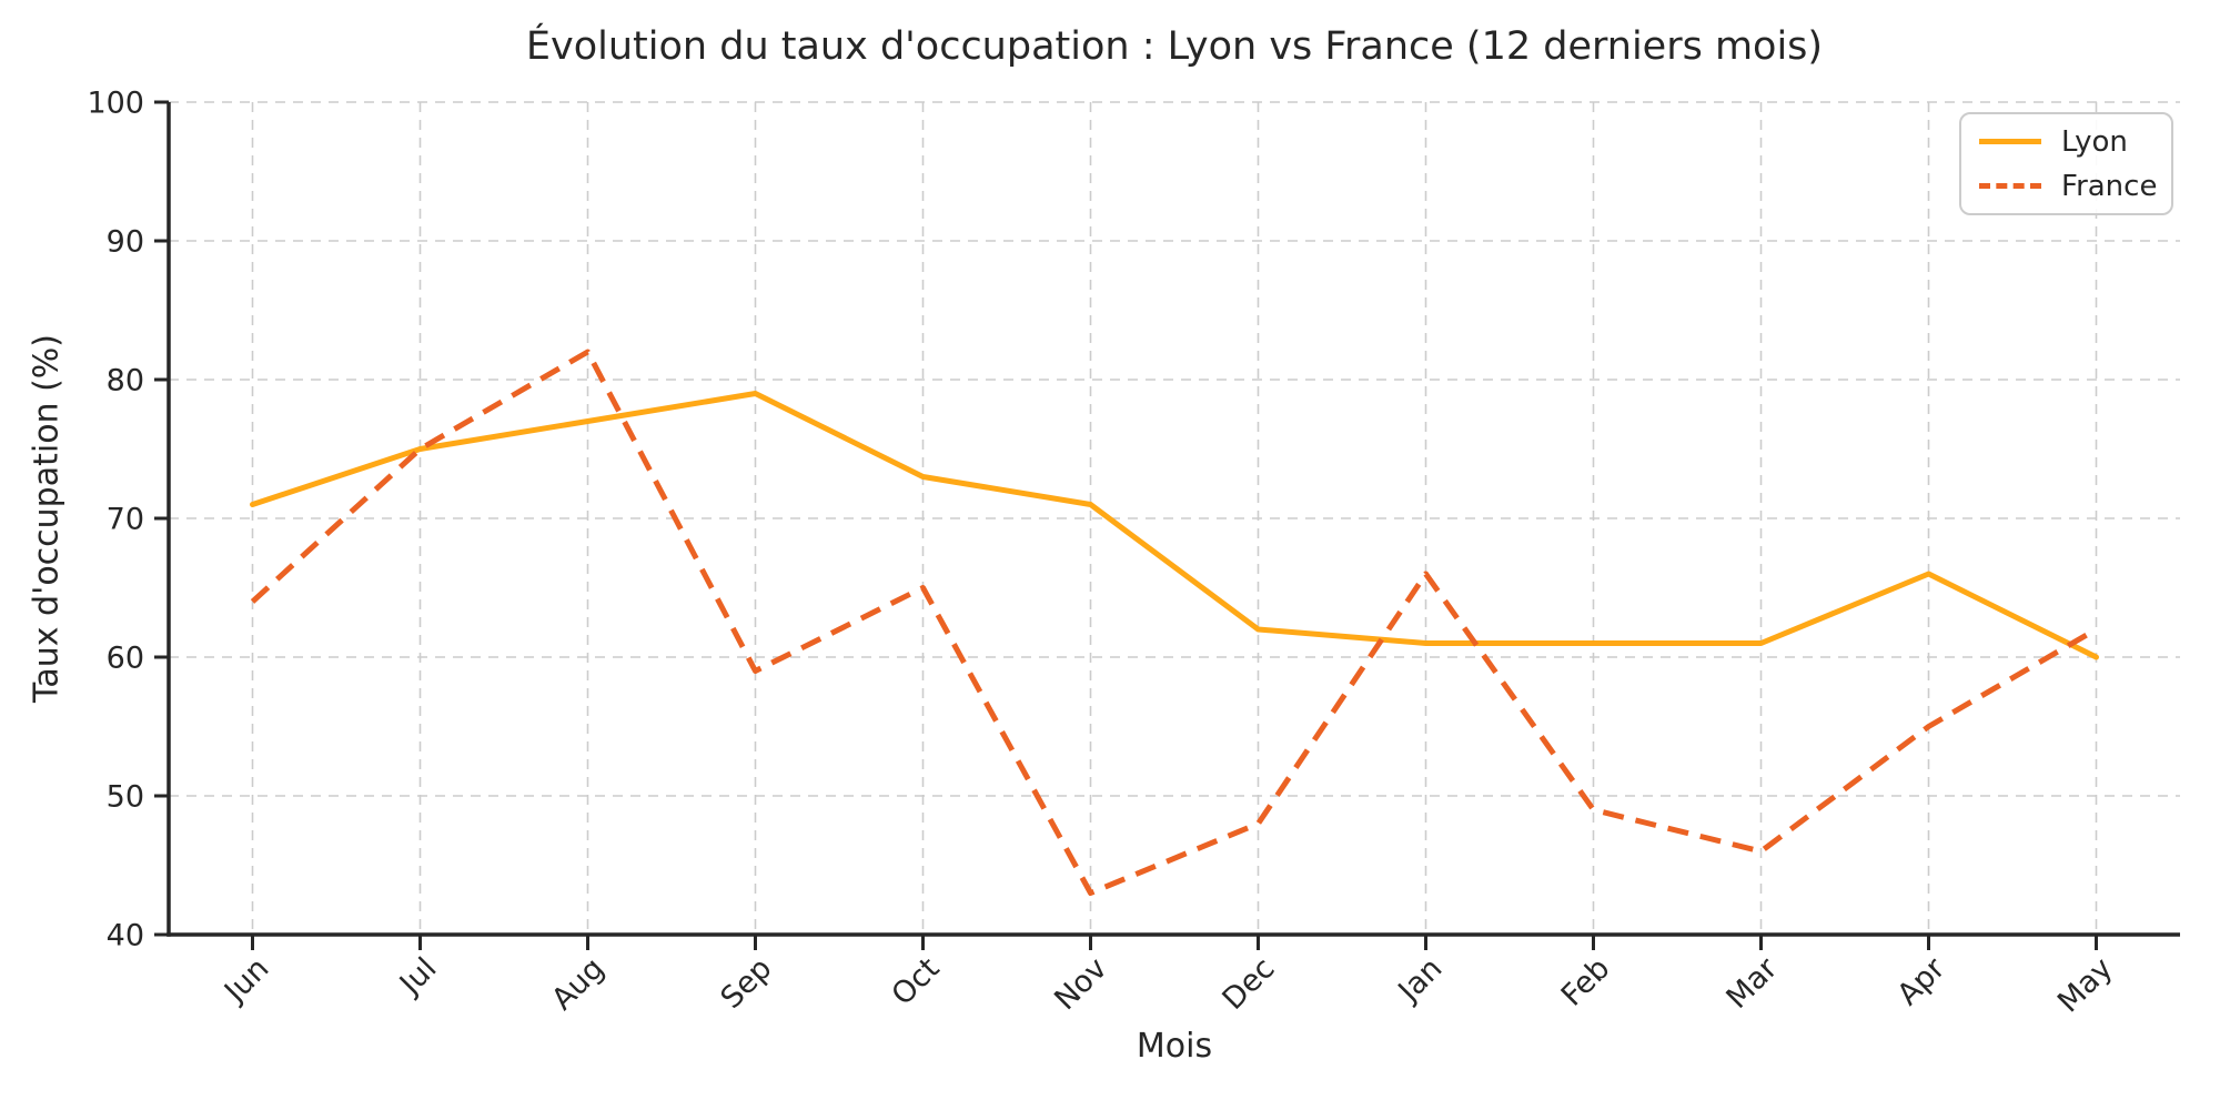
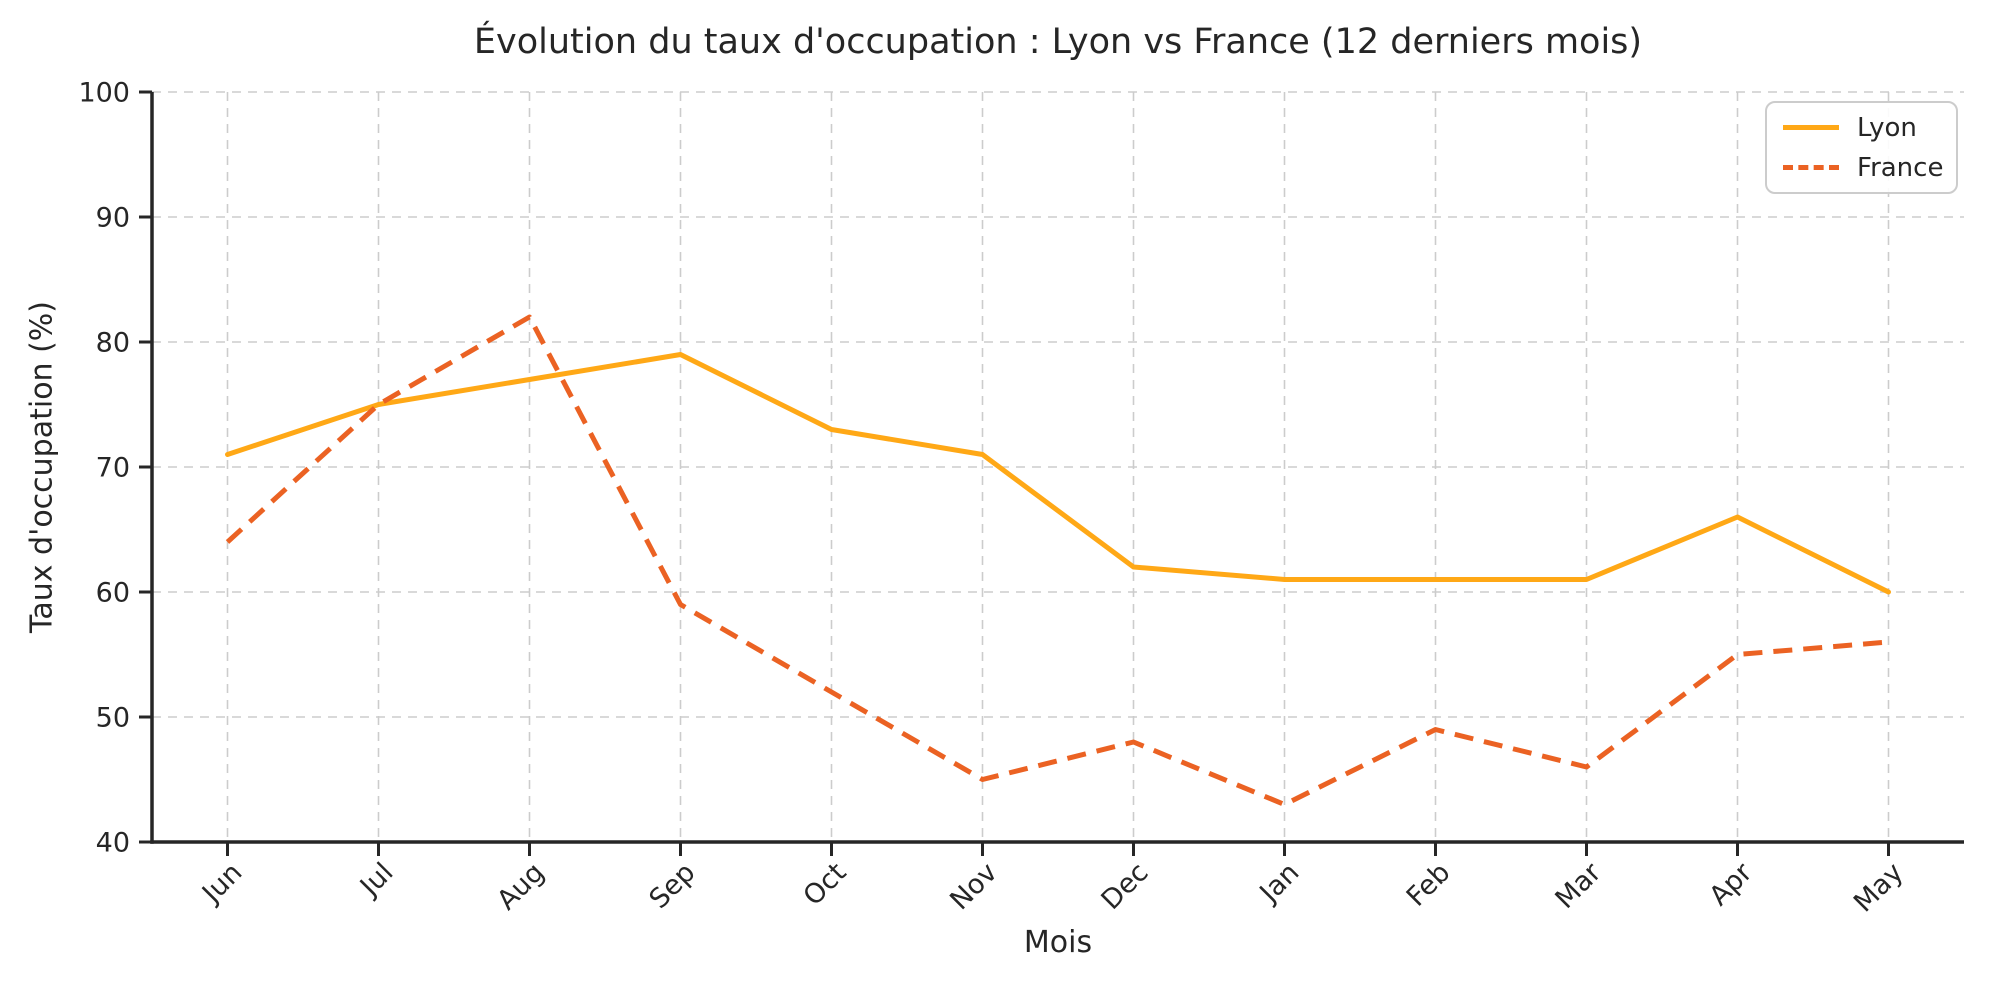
France/Oct: 65 -> 52
France/Nov: 43 -> 45
France/Jan: 66 -> 43
France/May: 62 -> 56
